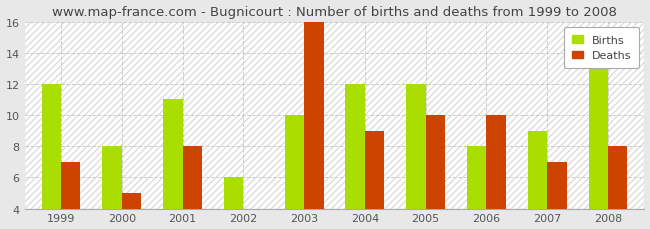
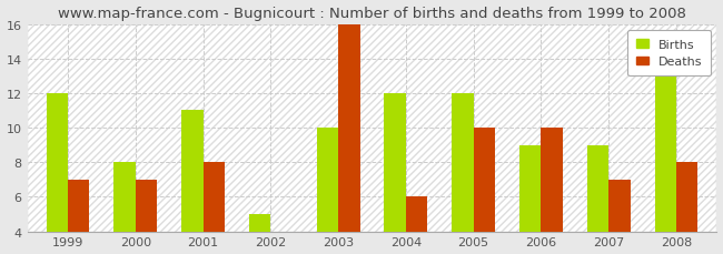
Deaths/2000: 5 -> 7
Births/2002: 6 -> 5
Deaths/2004: 9 -> 6
Births/2006: 8 -> 9
